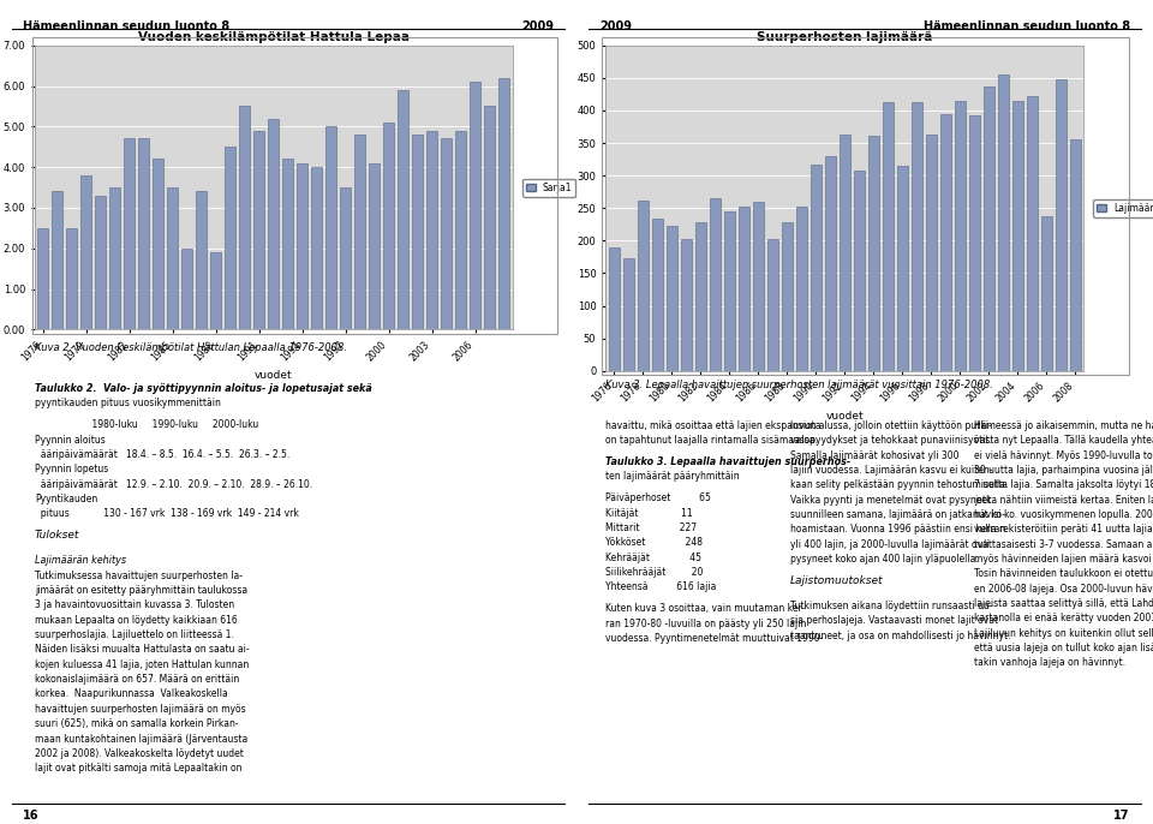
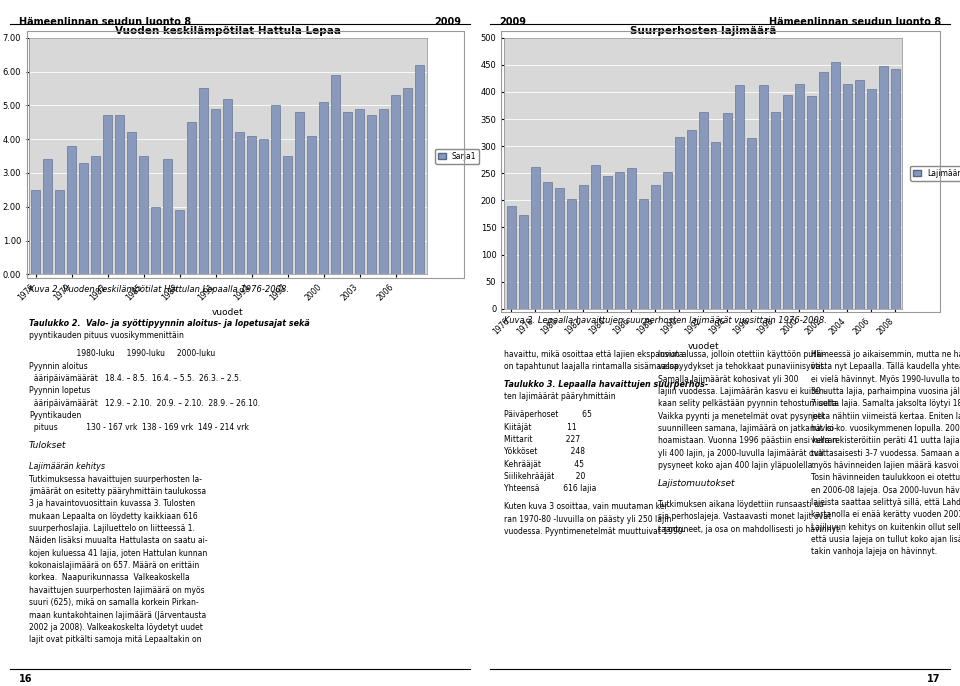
Suurperhosten lajimäärä/2006: 238 -> 405
Suurperhosten lajimäärä/2008: 356 -> 443
Vuoden keskilämpötilat Hattula Lepaa/2006: 6.1 -> 5.3
